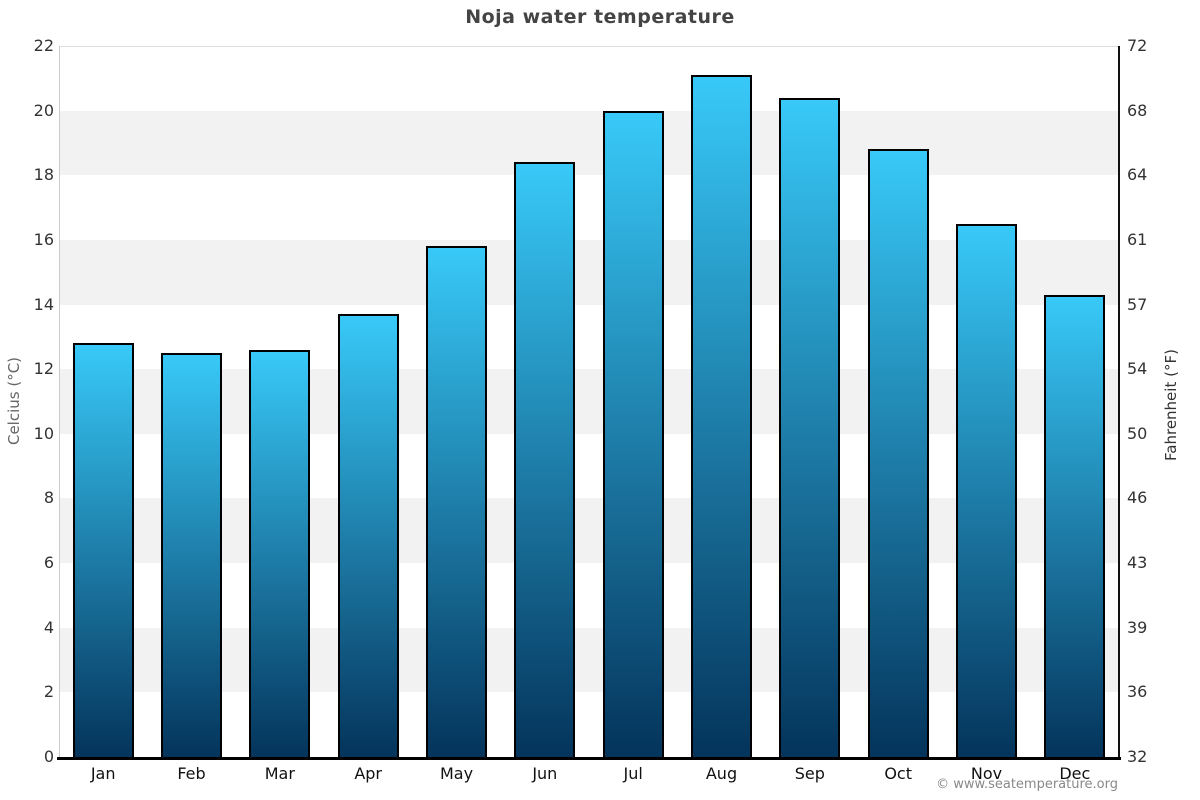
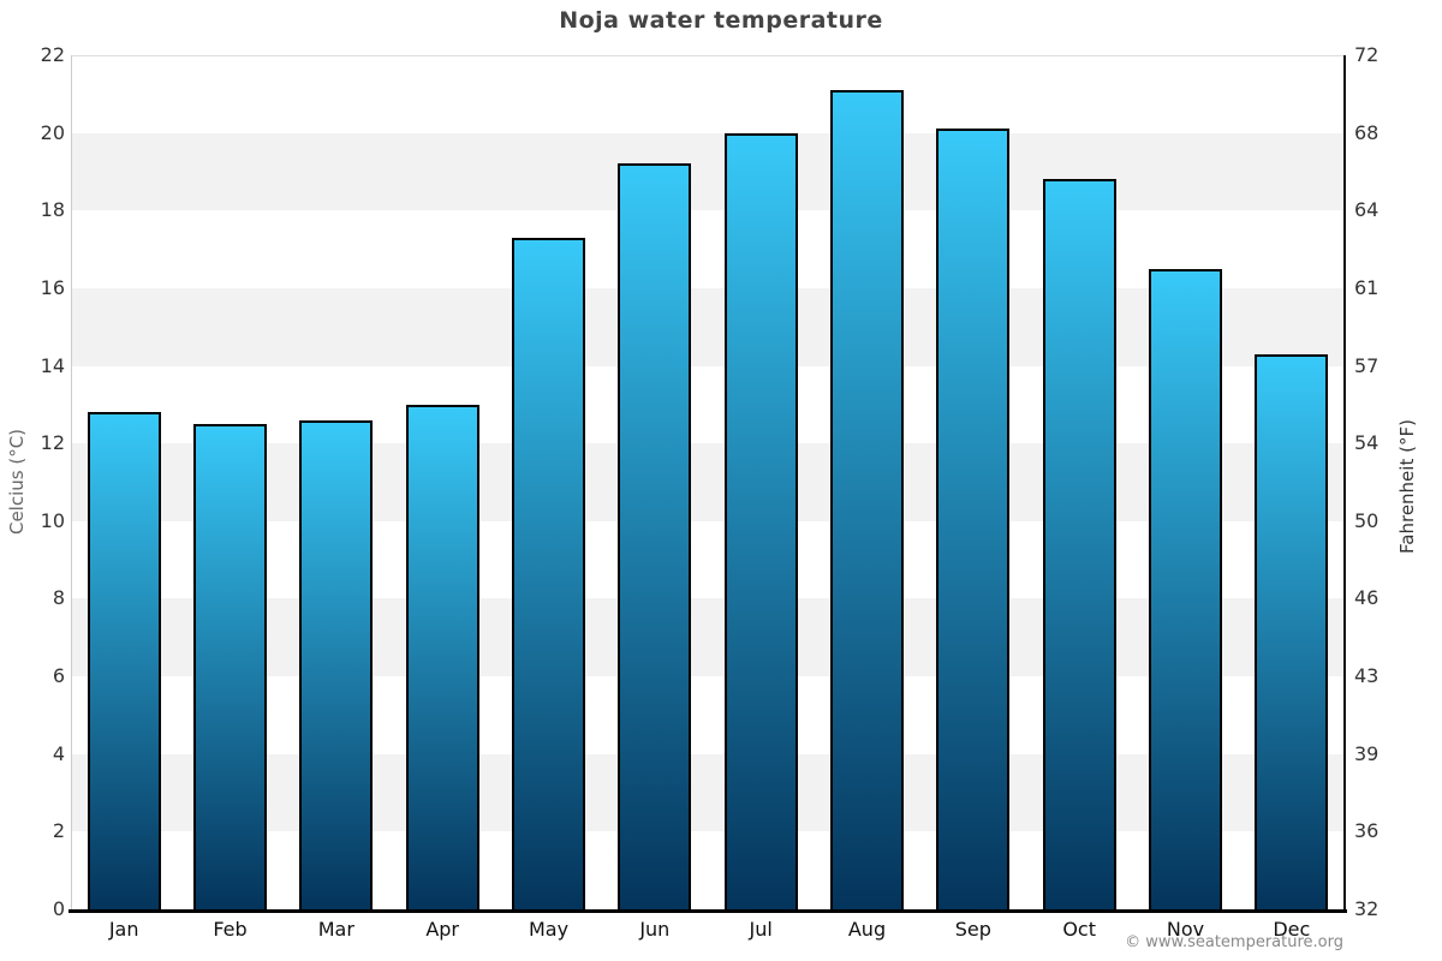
Apr: 13.7 -> 13.0
May: 15.8 -> 17.3
Jun: 18.4 -> 19.2
Sep: 20.4 -> 20.1
